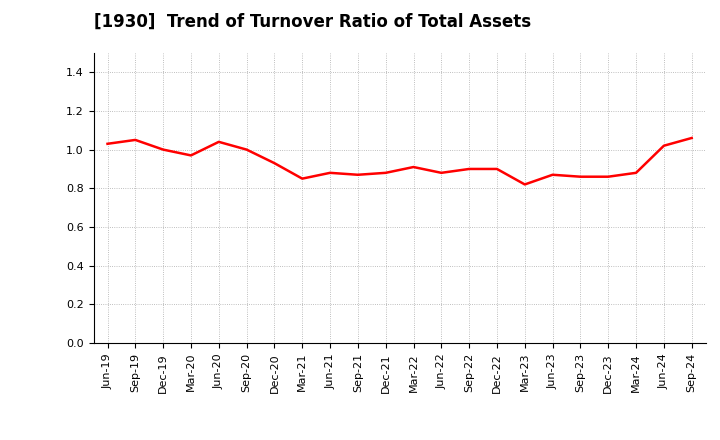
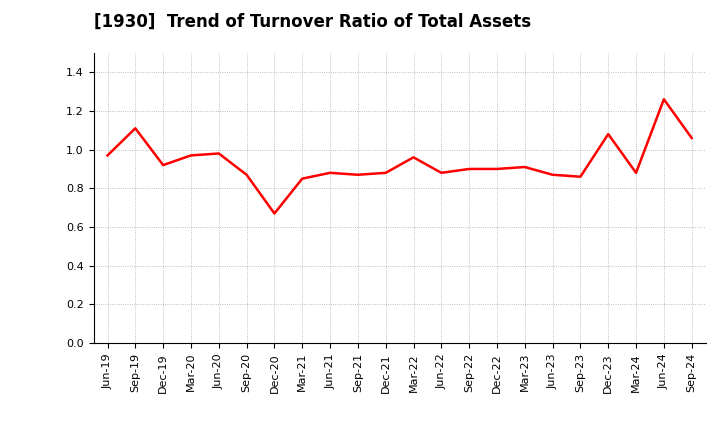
Jun-19: 1.03 -> 0.97
Sep-19: 1.05 -> 1.11
Dec-19: 1.00 -> 0.92
Jun-20: 1.04 -> 0.98
Sep-20: 1.00 -> 0.87
Dec-20: 0.93 -> 0.67
Mar-22: 0.91 -> 0.96
Mar-23: 0.82 -> 0.91
Dec-23: 0.86 -> 1.08
Jun-24: 1.02 -> 1.26
